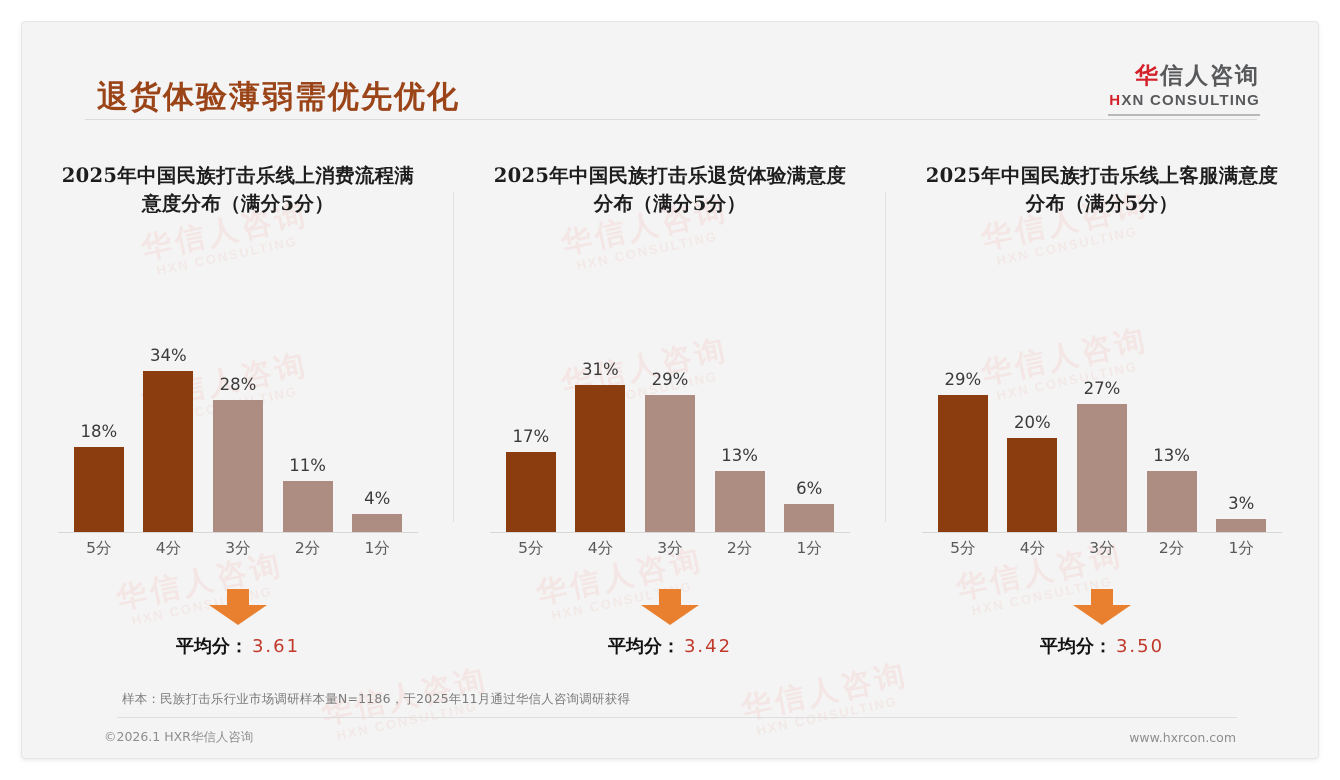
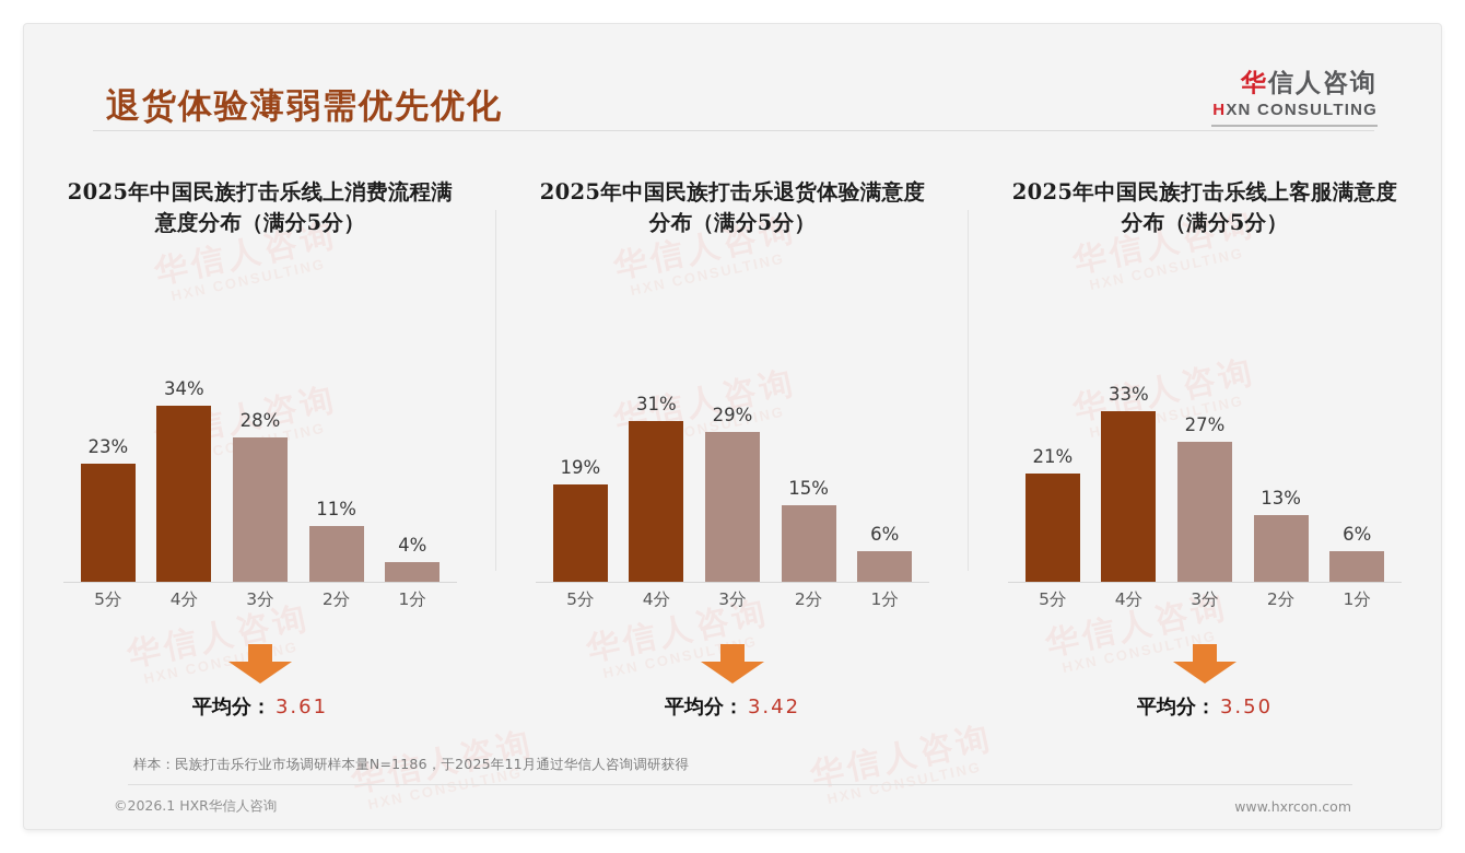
2025年中国民族打击乐线上消费流程满意度分布（满分5分）/5分: 18% -> 23%
2025年中国民族打击乐退货体验满意度分布（满分5分）/5分: 17% -> 19%
2025年中国民族打击乐退货体验满意度分布（满分5分）/2分: 13% -> 15%
2025年中国民族打击乐线上客服满意度分布（满分5分）/5分: 29% -> 21%
2025年中国民族打击乐线上客服满意度分布（满分5分）/4分: 20% -> 33%
2025年中国民族打击乐线上客服满意度分布（满分5分）/1分: 3% -> 6%
